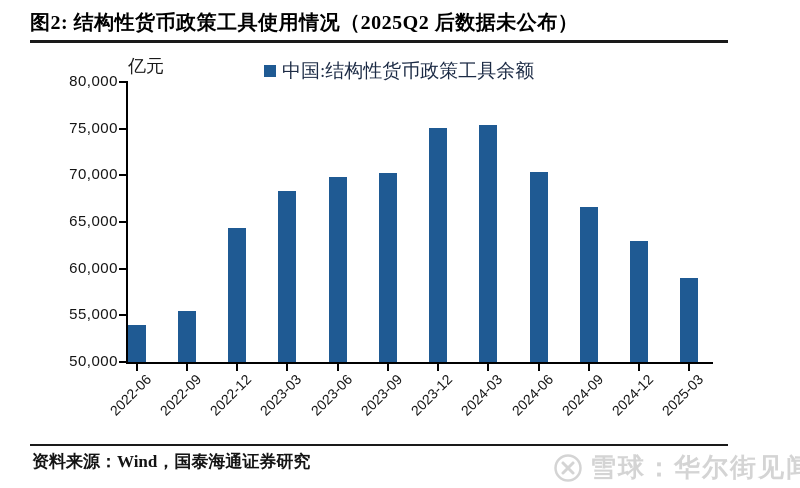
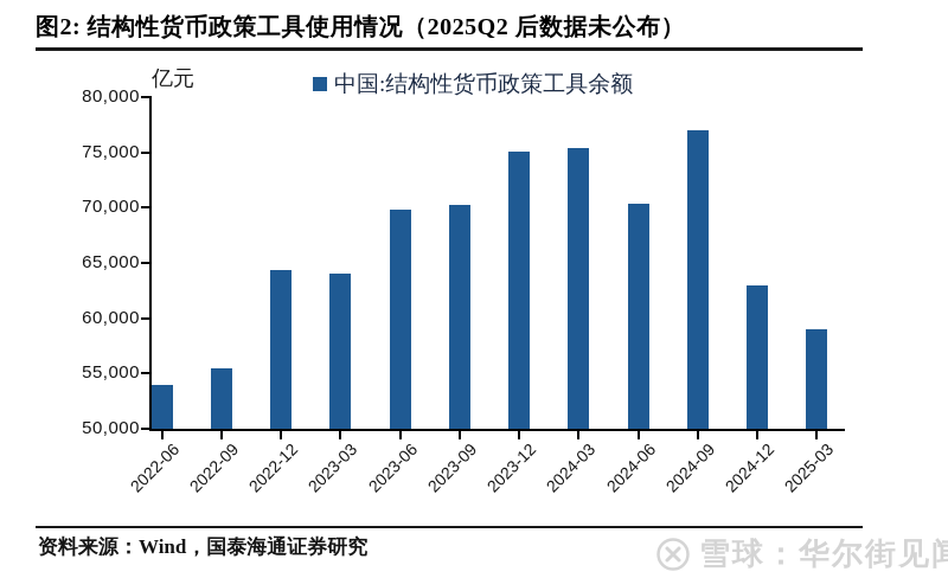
2023-03: 68000 -> 64000
2024-09: 67000 -> 77000
